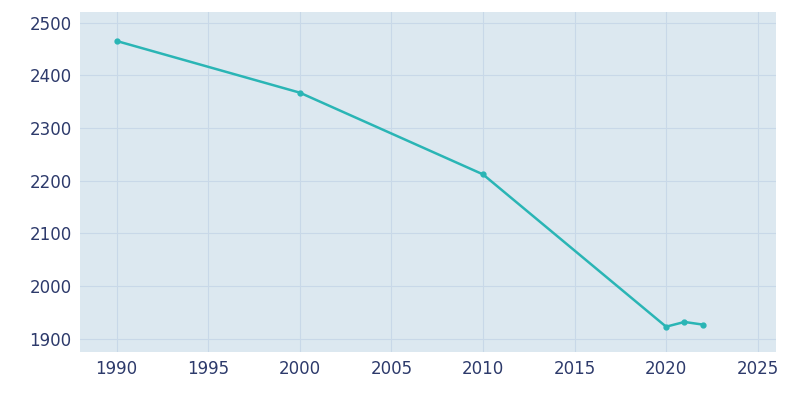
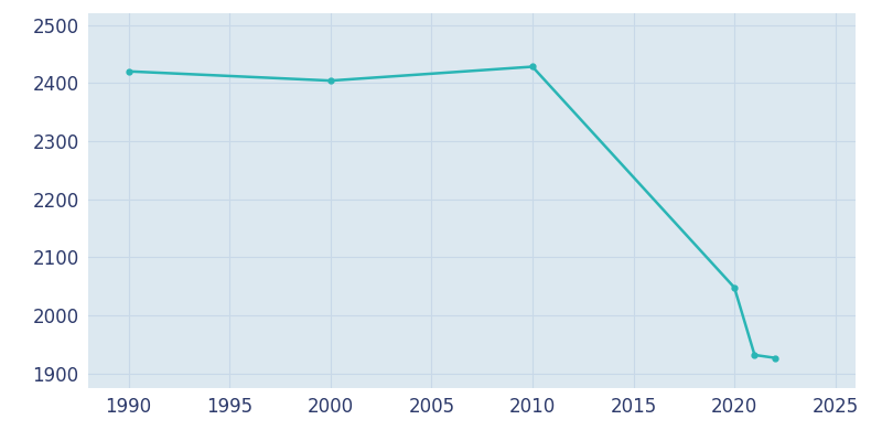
1990: 2465 -> 2420
2000: 2367 -> 2404
2010: 2212 -> 2428
2020: 1923 -> 2048
